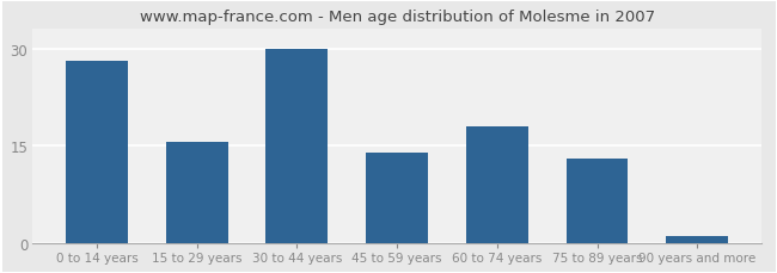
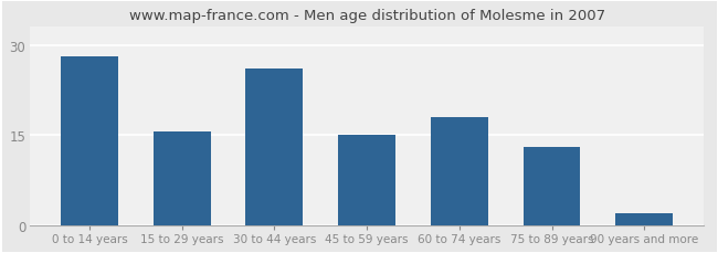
30 to 44 years: 30.0 -> 26.0
45 to 59 years: 14.0 -> 15.0
90 years and more: 1.0 -> 2.0
